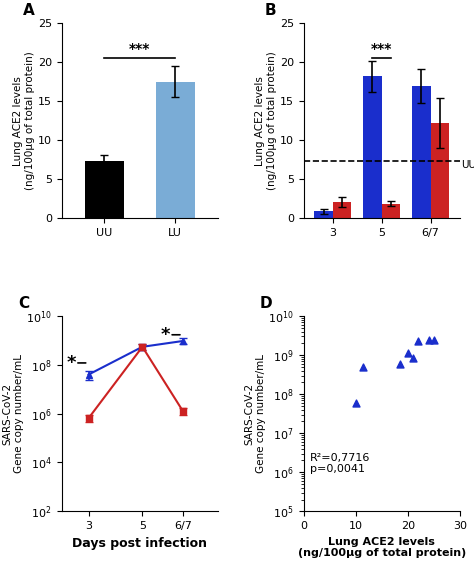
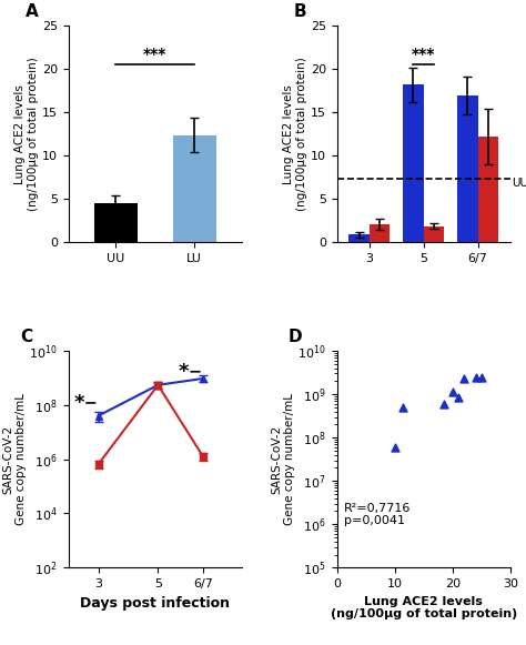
UU: 7.3 -> 4.6
LU: 17.5 -> 12.4
